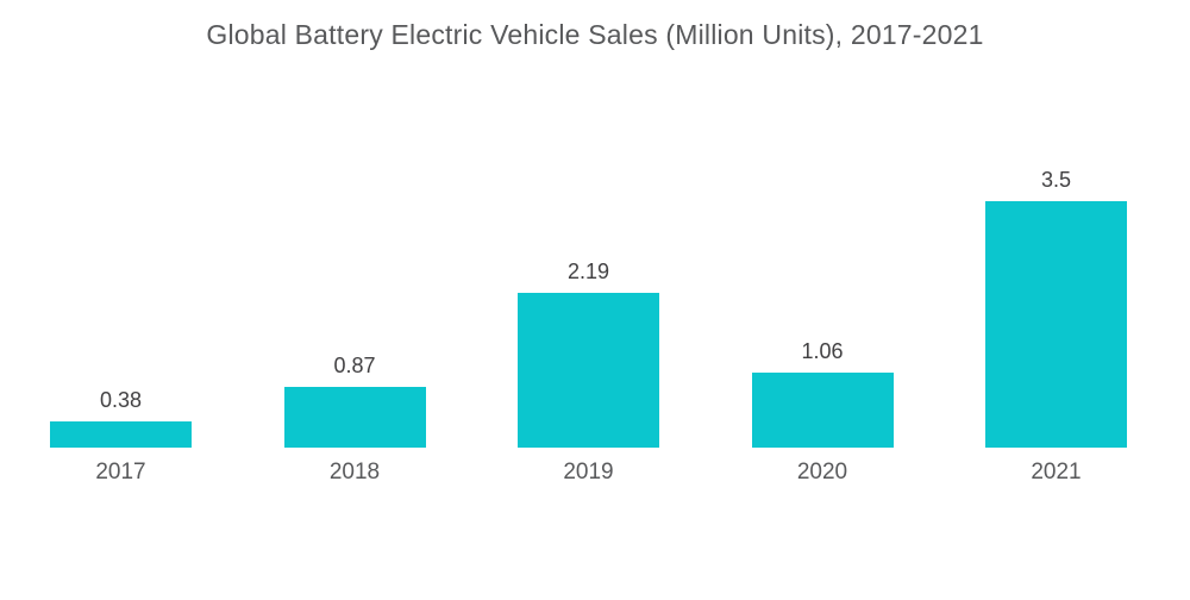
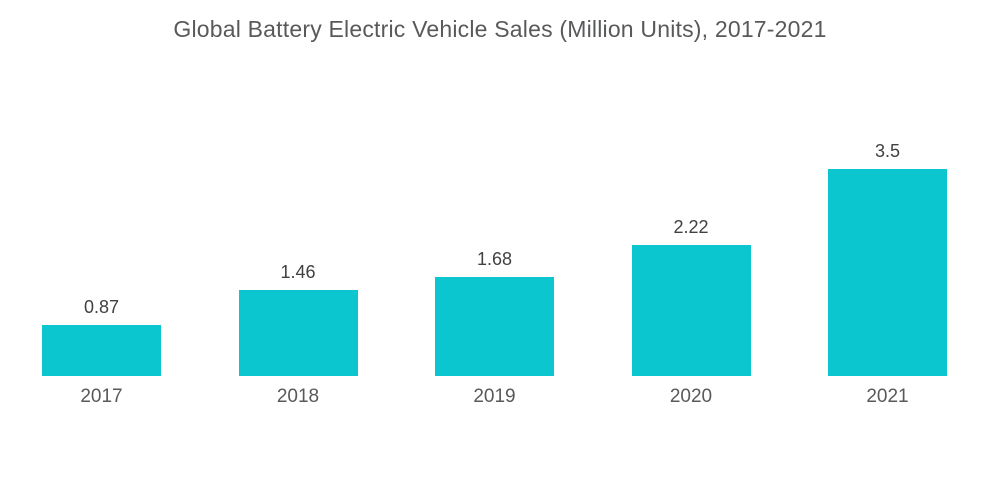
2017: 0.38 -> 0.87
2018: 0.87 -> 1.46
2019: 2.19 -> 1.68
2020: 1.06 -> 2.22
